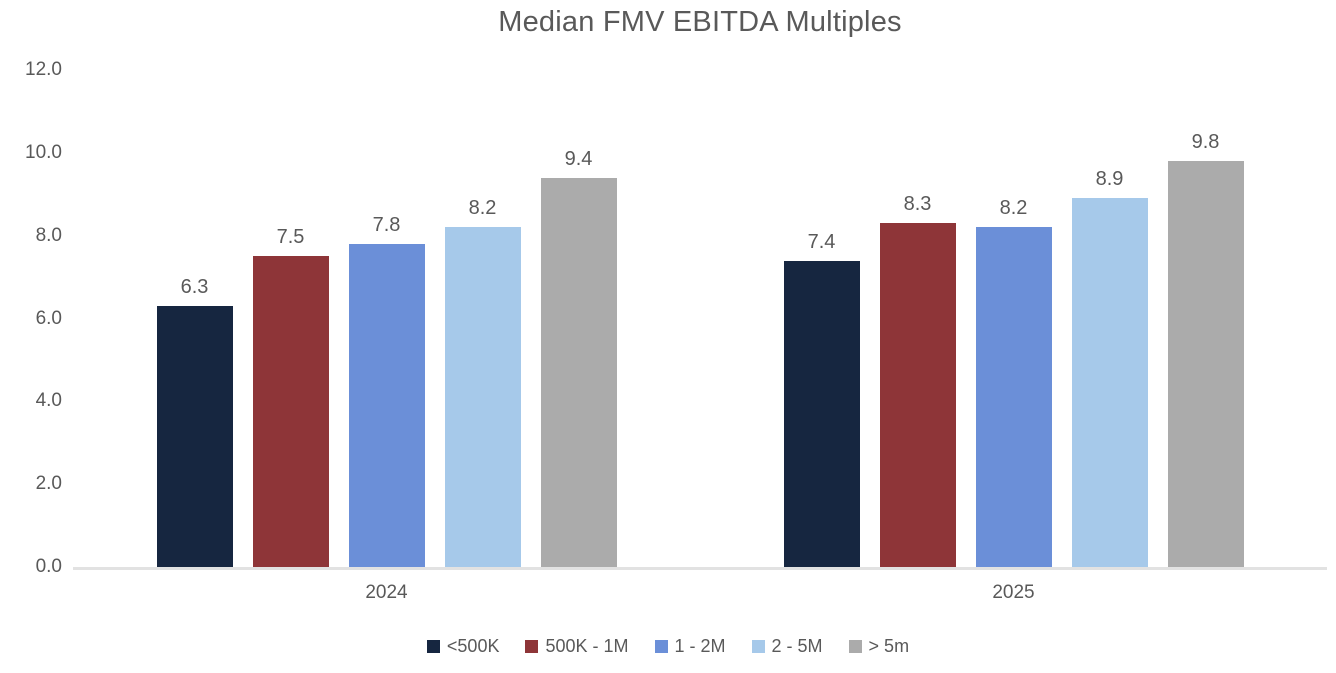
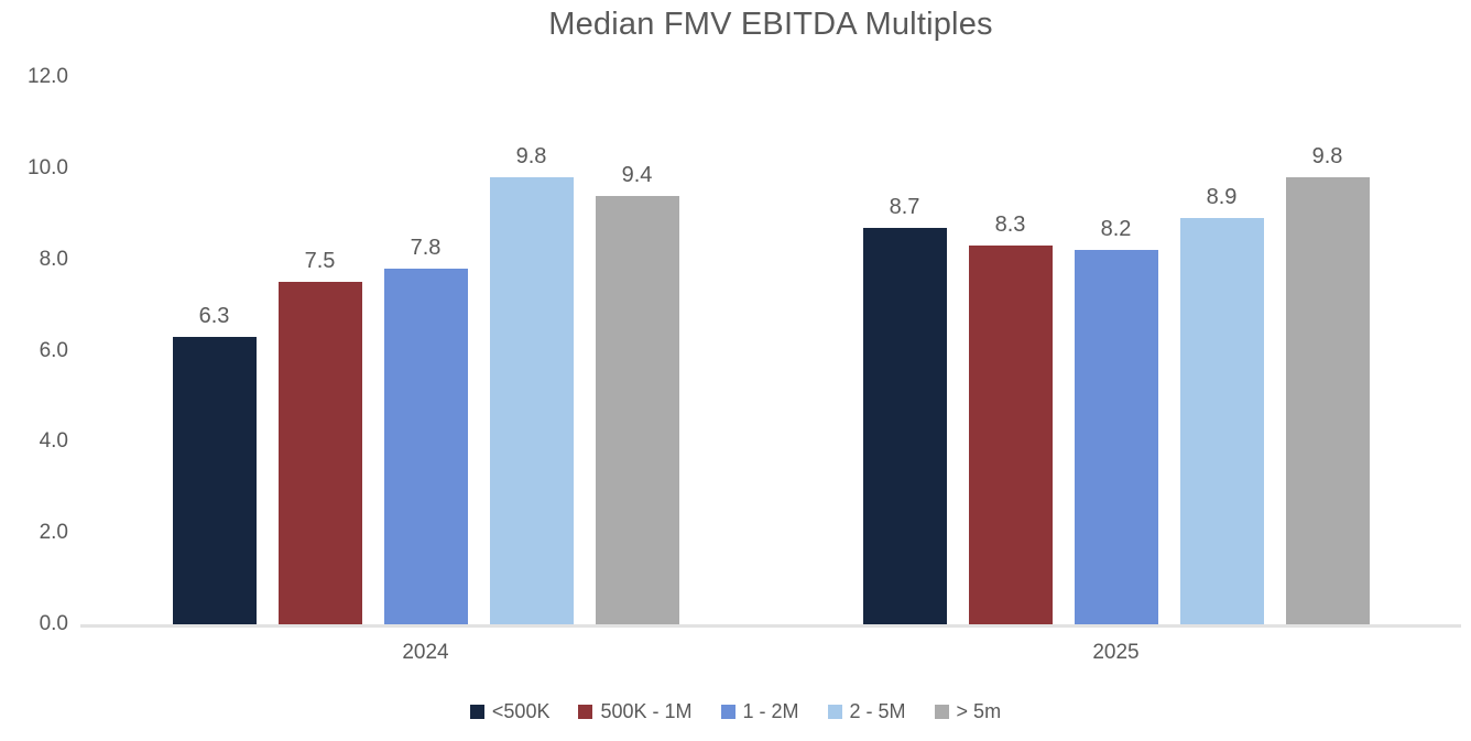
2 - 5M/2024: 8.2 -> 9.8
<500K/2025: 7.4 -> 8.7
